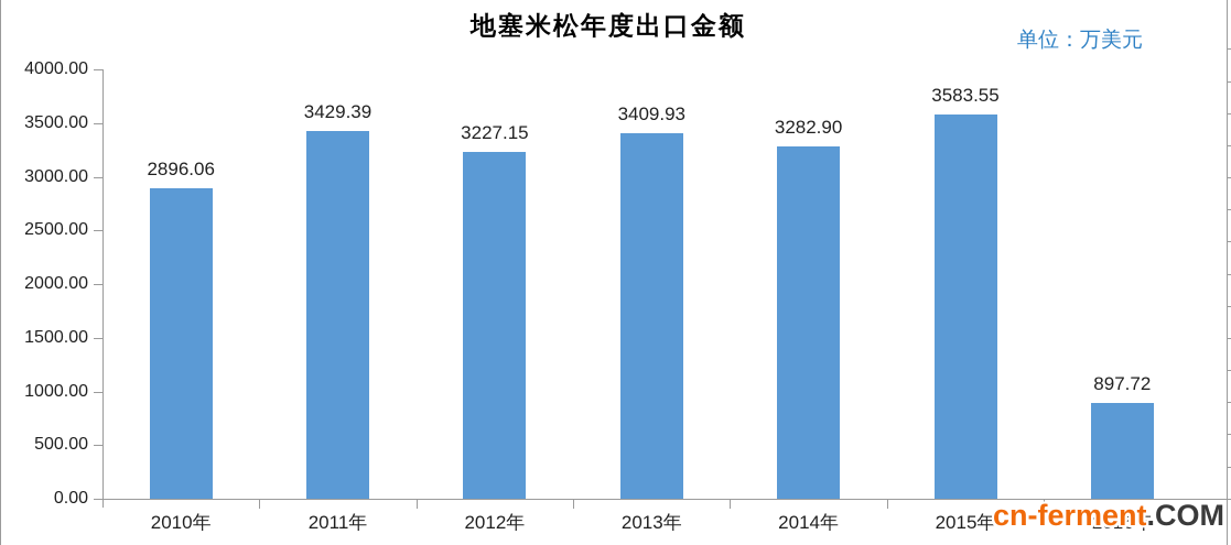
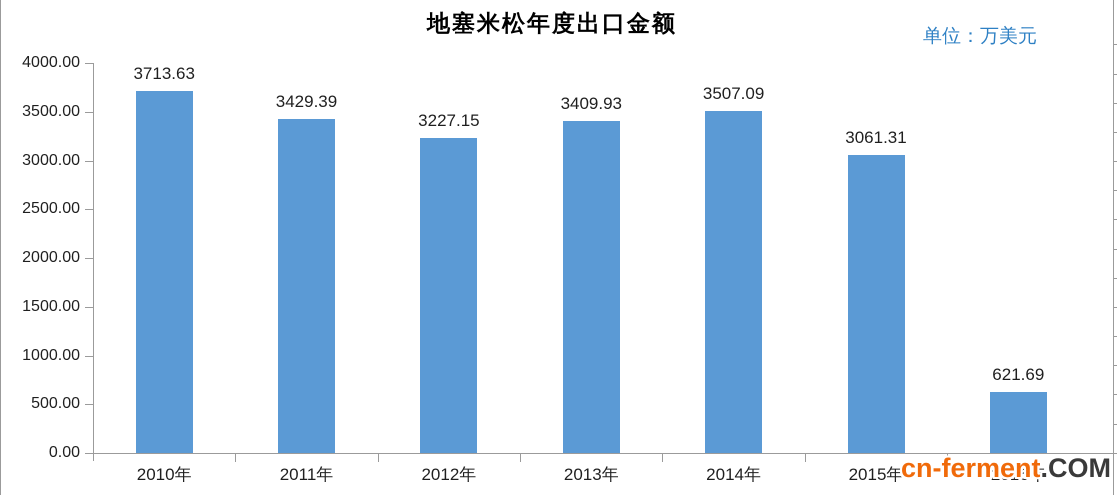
2010年: 2896.06 -> 3713.63
2014年: 3282.90 -> 3507.09
2015年: 3583.55 -> 3061.31
2016年: 897.72 -> 621.69
